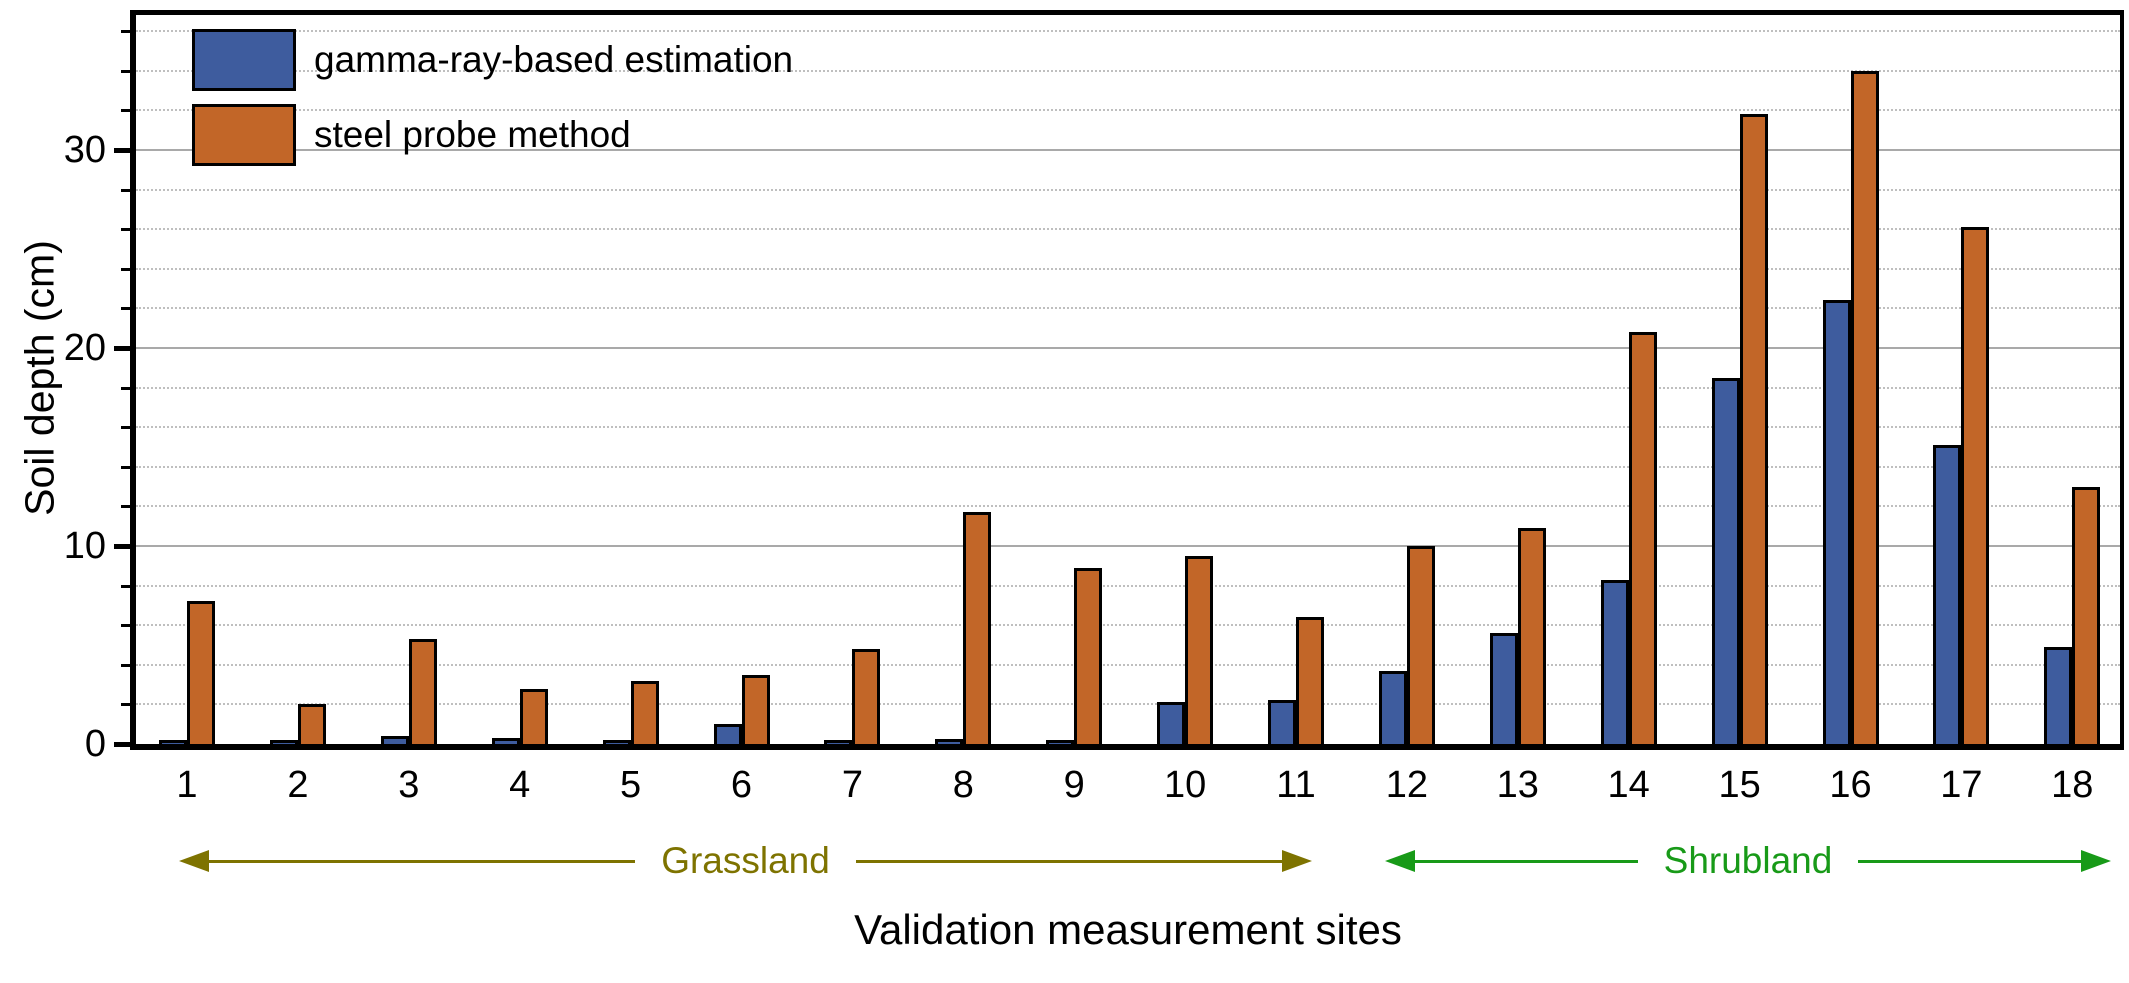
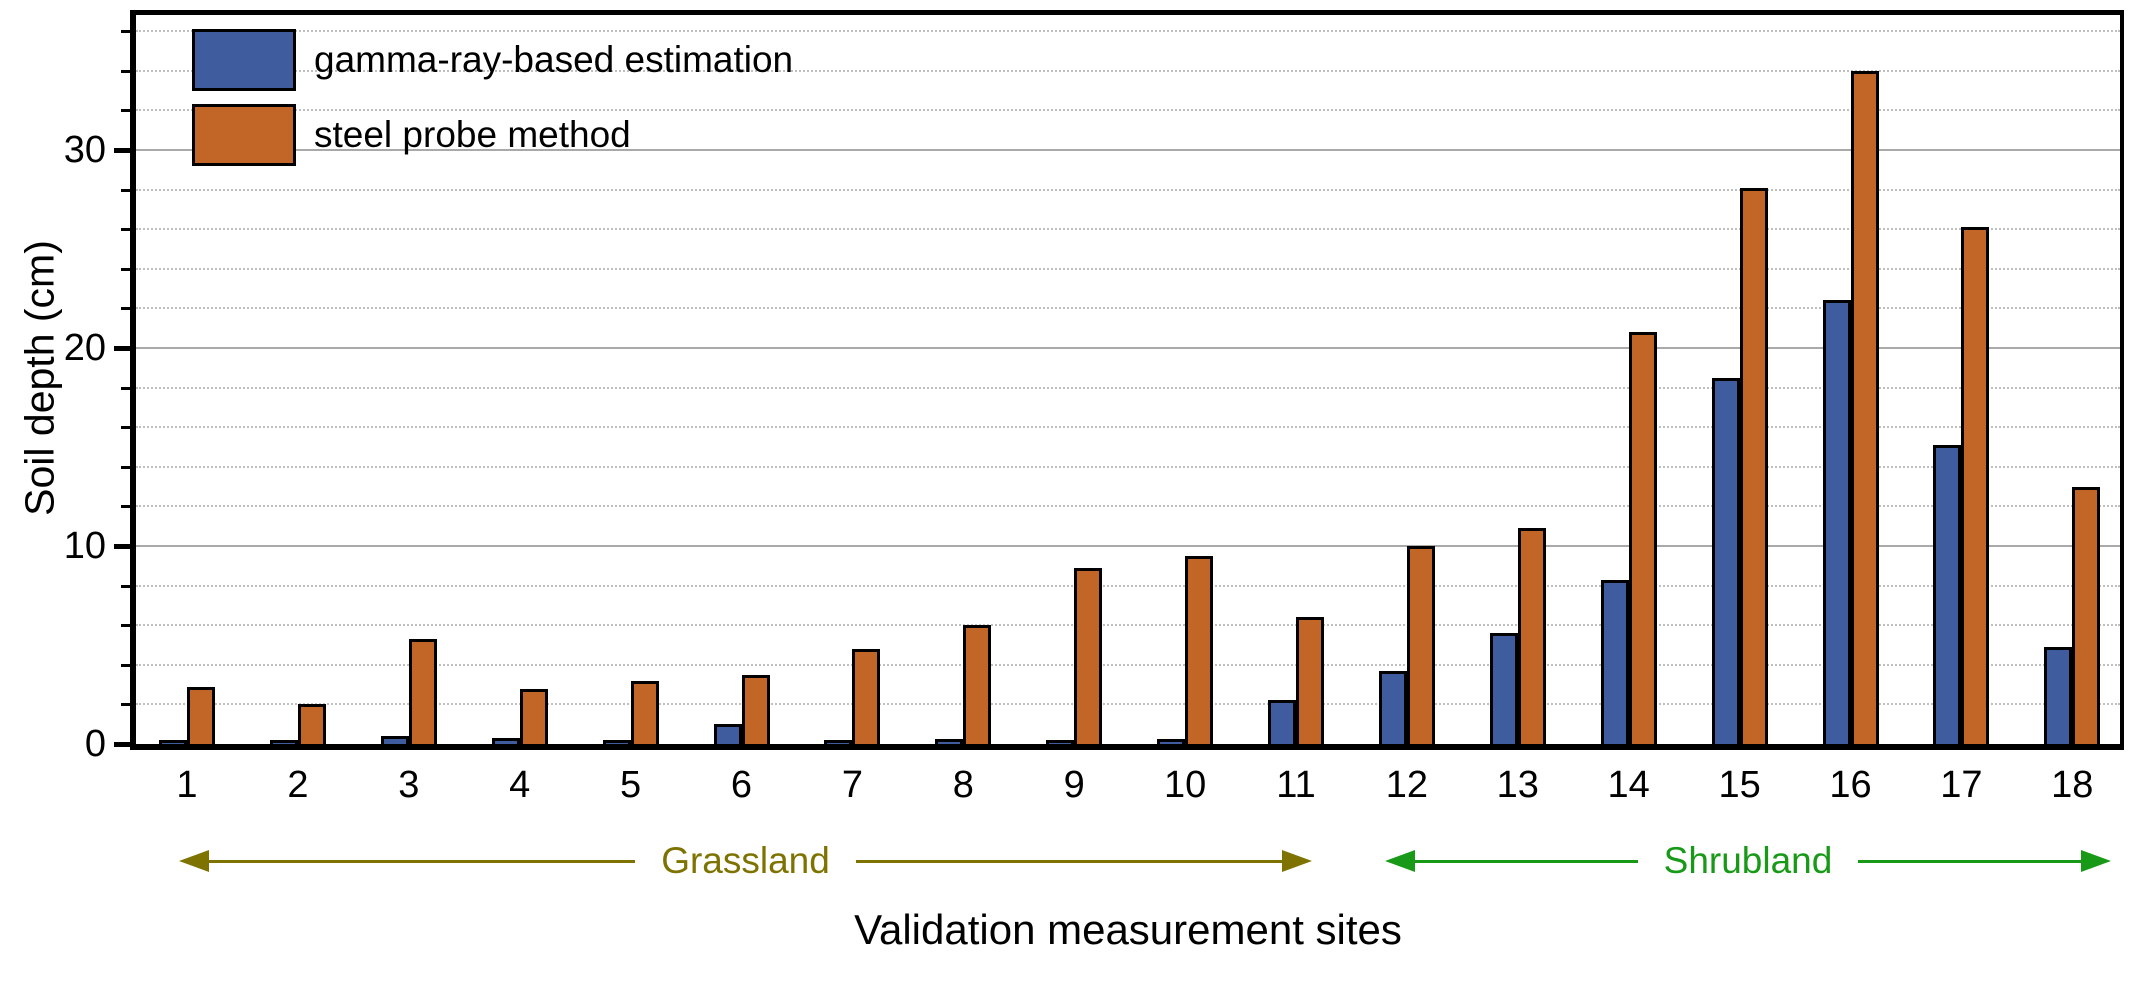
steel probe method/1: 7.2 -> 2.9
steel probe method/8: 11.7 -> 6.0
gamma-ray-based estimation/10: 2.1 -> 0.2
steel probe method/15: 31.8 -> 28.1
